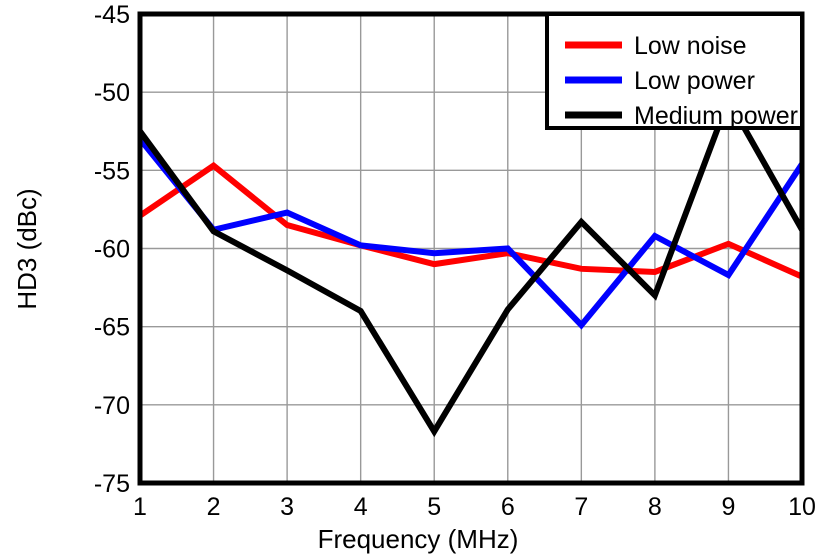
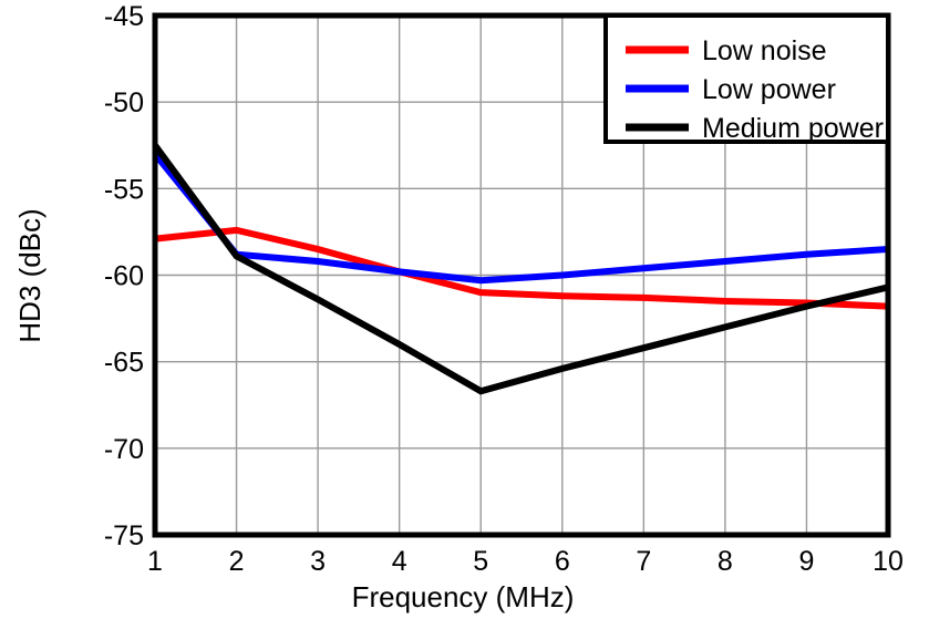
Low noise/2: -54.7 -> -57.4
Low power/3: -57.7 -> -59.2
Medium power/5: -71.7 -> -66.7
Low noise/6: -60.3 -> -61.2
Medium power/6: -63.9 -> -65.4
Low power/7: -64.9 -> -59.6
Medium power/7: -58.3 -> -64.2
Low noise/9: -59.7 -> -61.6
Low power/9: -61.7 -> -58.8
Medium power/9: -50.5 -> -61.8
Low power/10: -54.6 -> -58.5
Medium power/10: -58.8 -> -60.7
